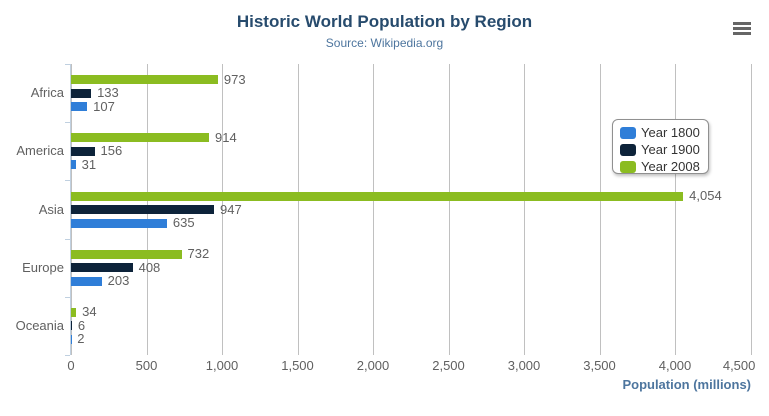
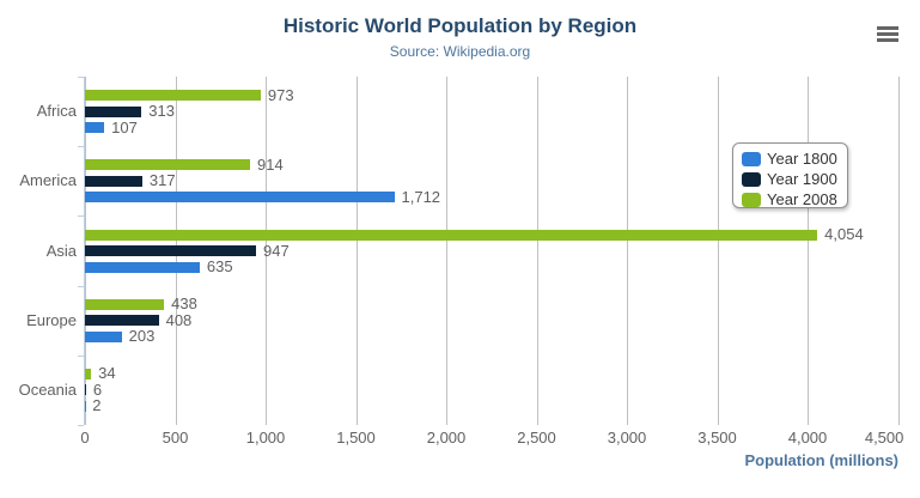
Year 1900/Africa: 133 -> 313
Year 1800/America: 31 -> 1,712
Year 1900/America: 156 -> 317
Year 2008/Europe: 732 -> 438
